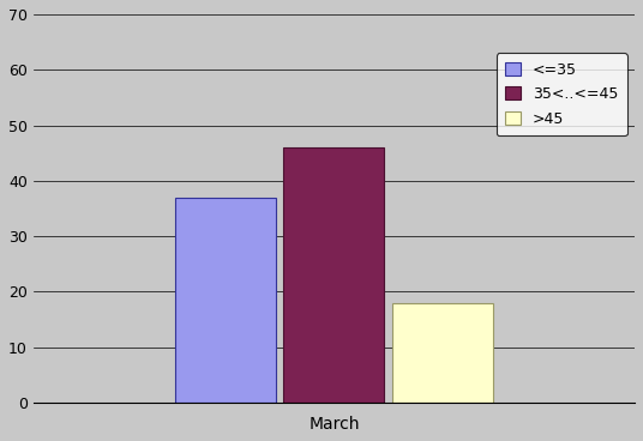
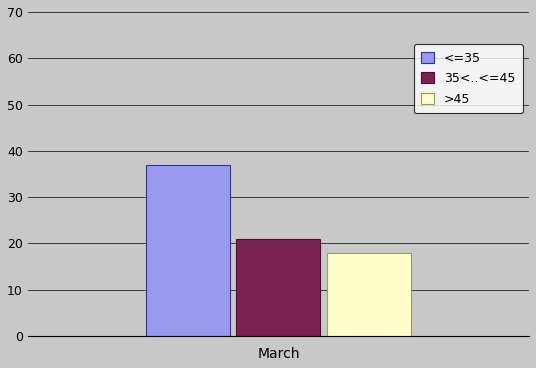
March: 46 -> 21
